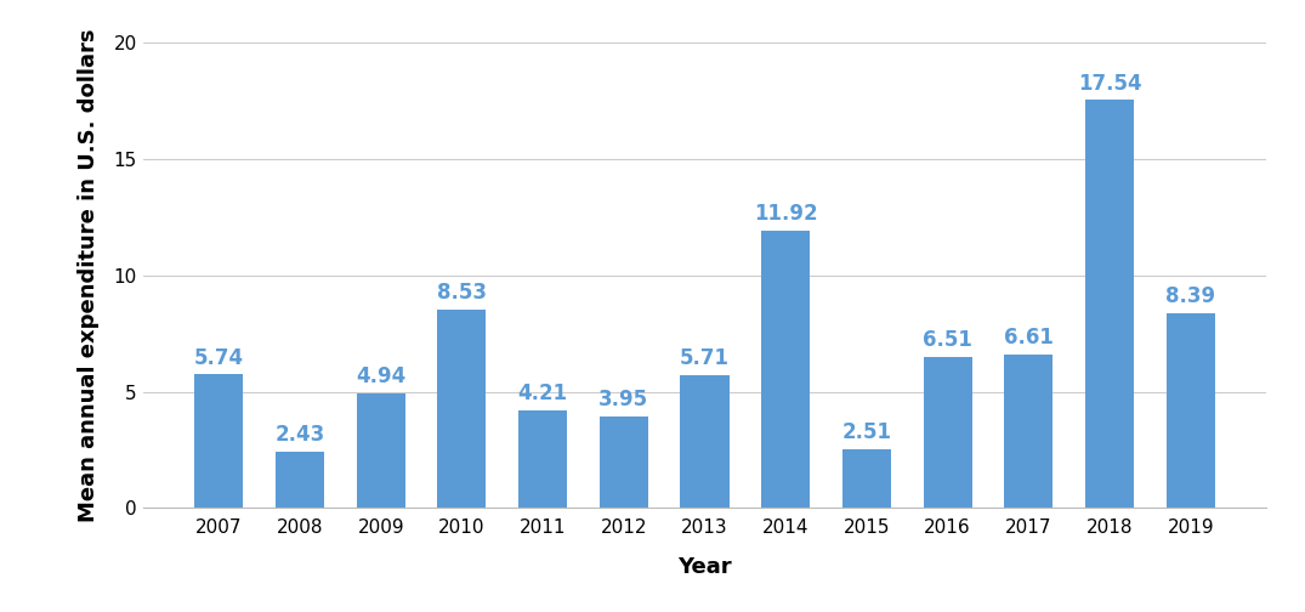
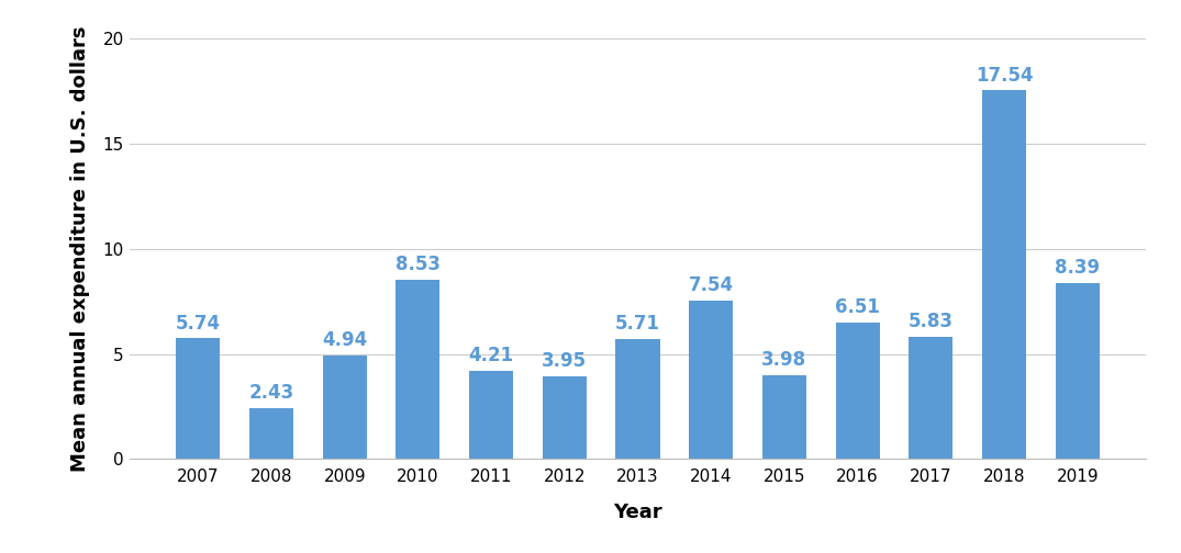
2014: 11.92 -> 7.54
2015: 2.51 -> 3.98
2017: 6.61 -> 5.83
